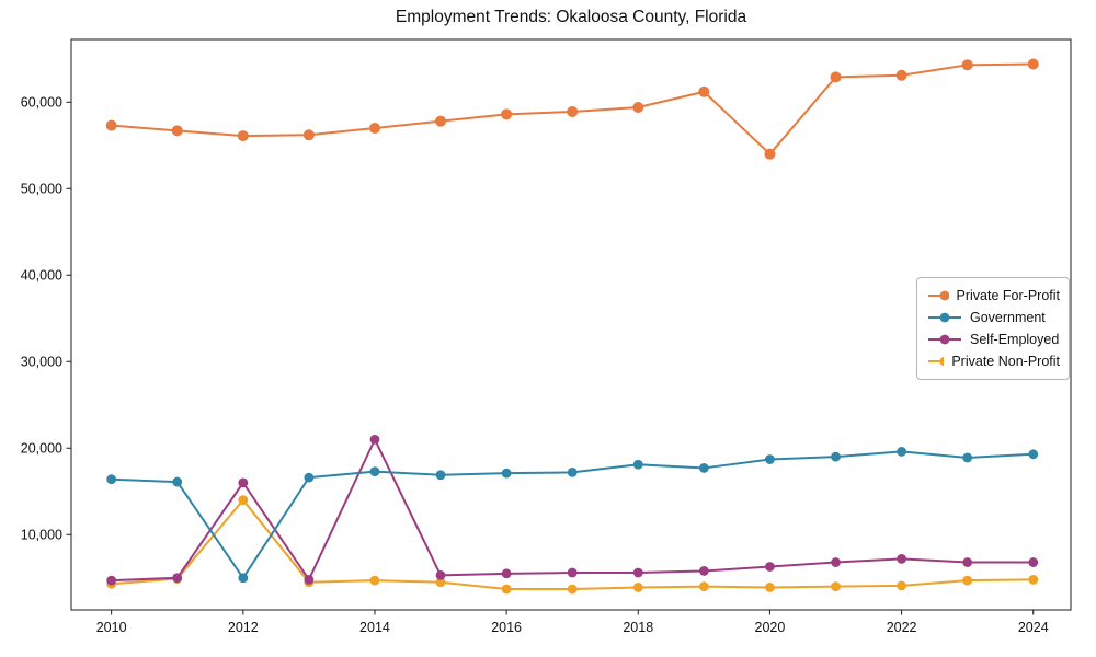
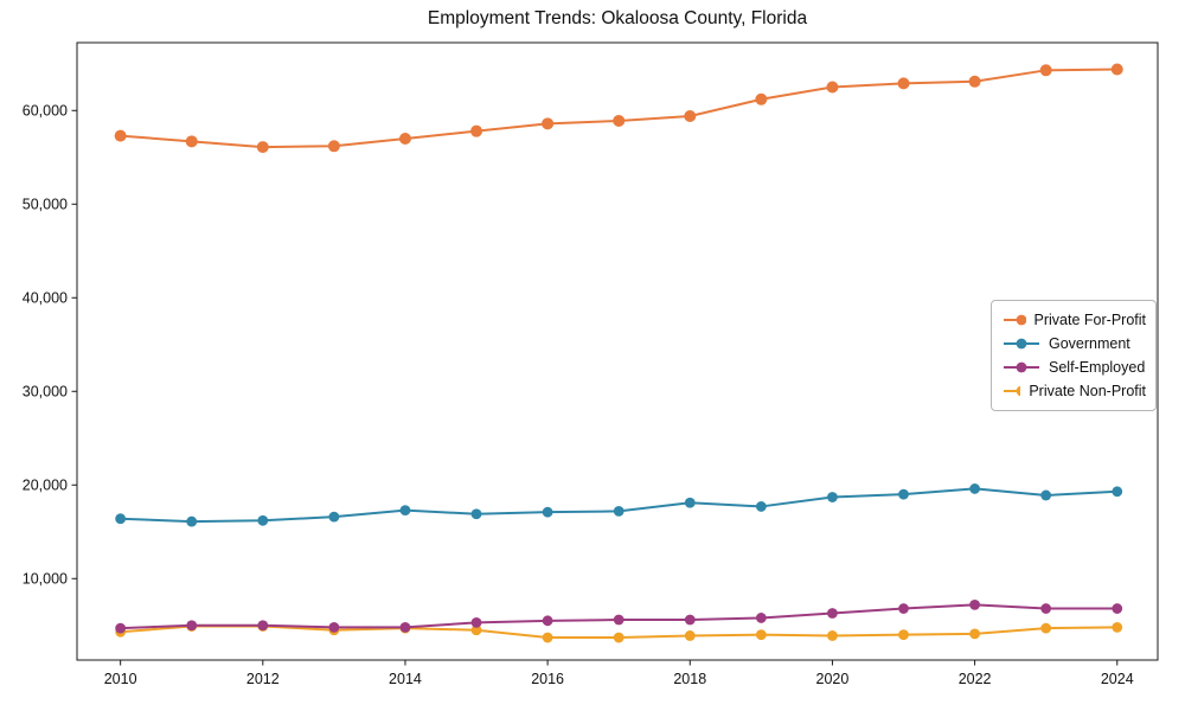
Government/2012: 5000 -> 16000
Self-Employed/2012: 16000 -> 5000
Private Non-Profit/2012: 14000 -> 5000
Self-Employed/2014: 21000 -> 5000
Private For-Profit/2020: 54000 -> 62000
